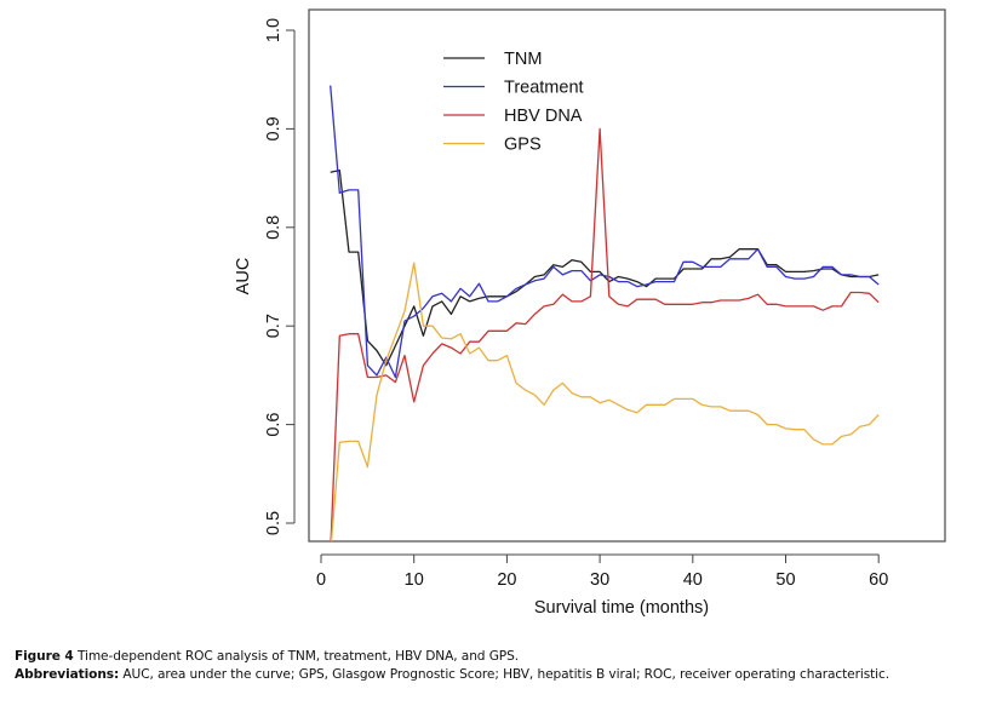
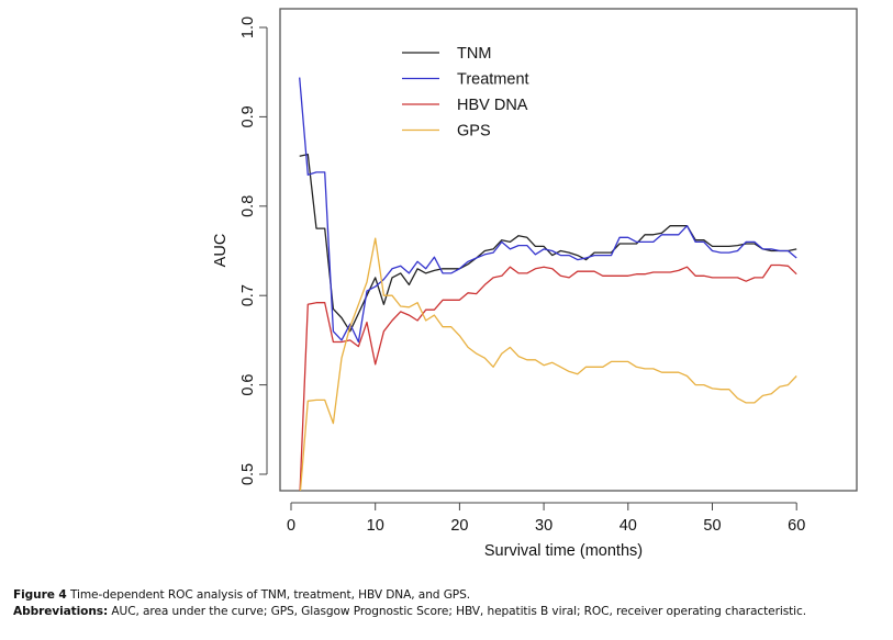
GPS/20: 0.67 -> 0.66
HBV DNA/30: 0.90 -> 0.73
